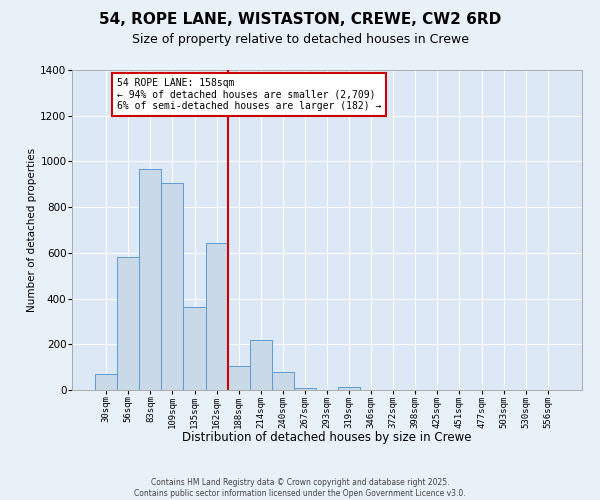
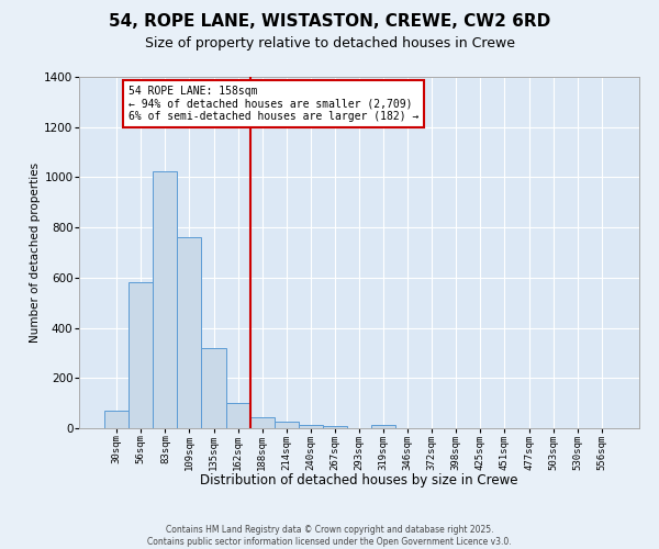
83sqm: 965 -> 1025
109sqm: 905 -> 760
135sqm: 365 -> 320
162sqm: 645 -> 100
188sqm: 105 -> 43
214sqm: 220 -> 25
240sqm: 80 -> 12
